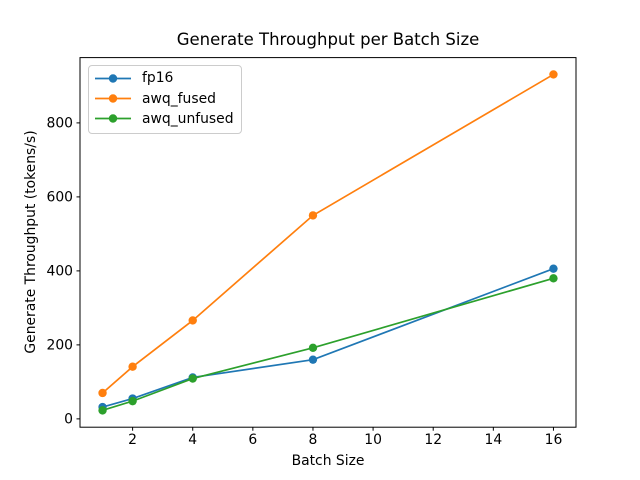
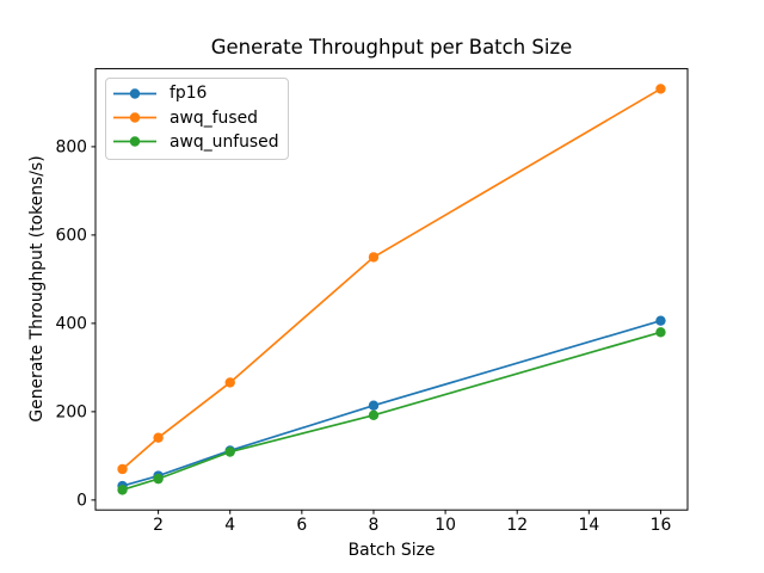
fp16/8: 160 -> 210
